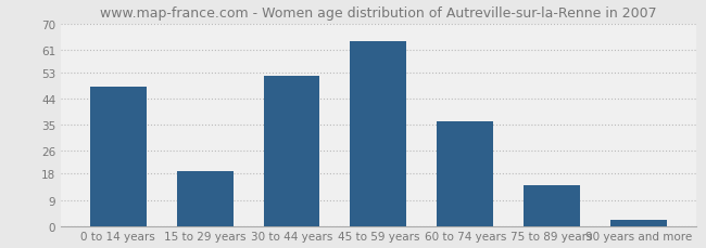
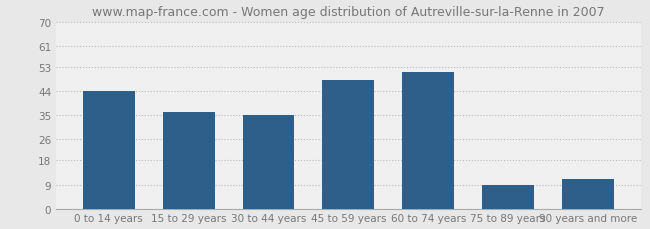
0 to 14 years: 48 -> 44
15 to 29 years: 19 -> 36
30 to 44 years: 52 -> 35
45 to 59 years: 64 -> 48
60 to 74 years: 36 -> 51
75 to 89 years: 14 -> 9
90 years and more: 2 -> 11
